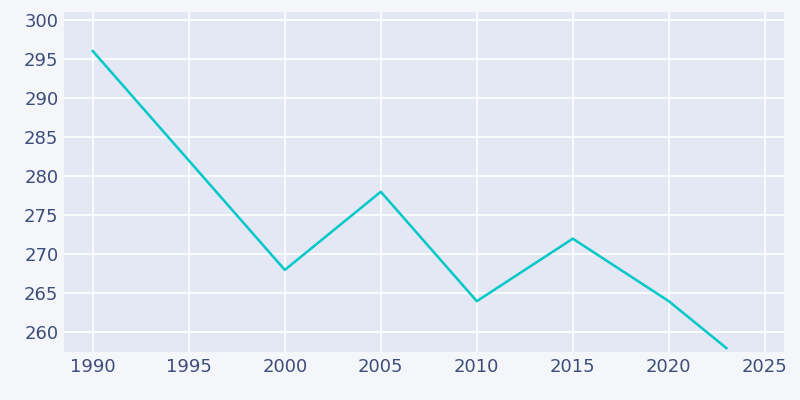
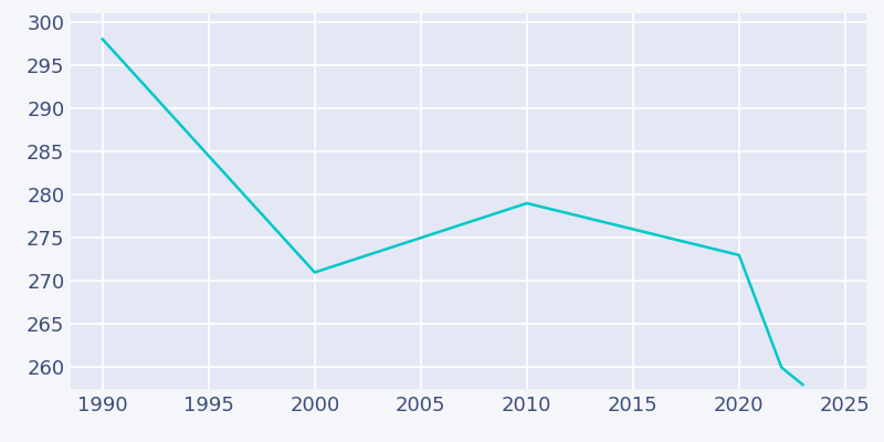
1990: 296 -> 298
2000: 268 -> 271
2005: 278 -> 275
2010: 264 -> 279
2015: 272 -> 276
2020: 264 -> 273
